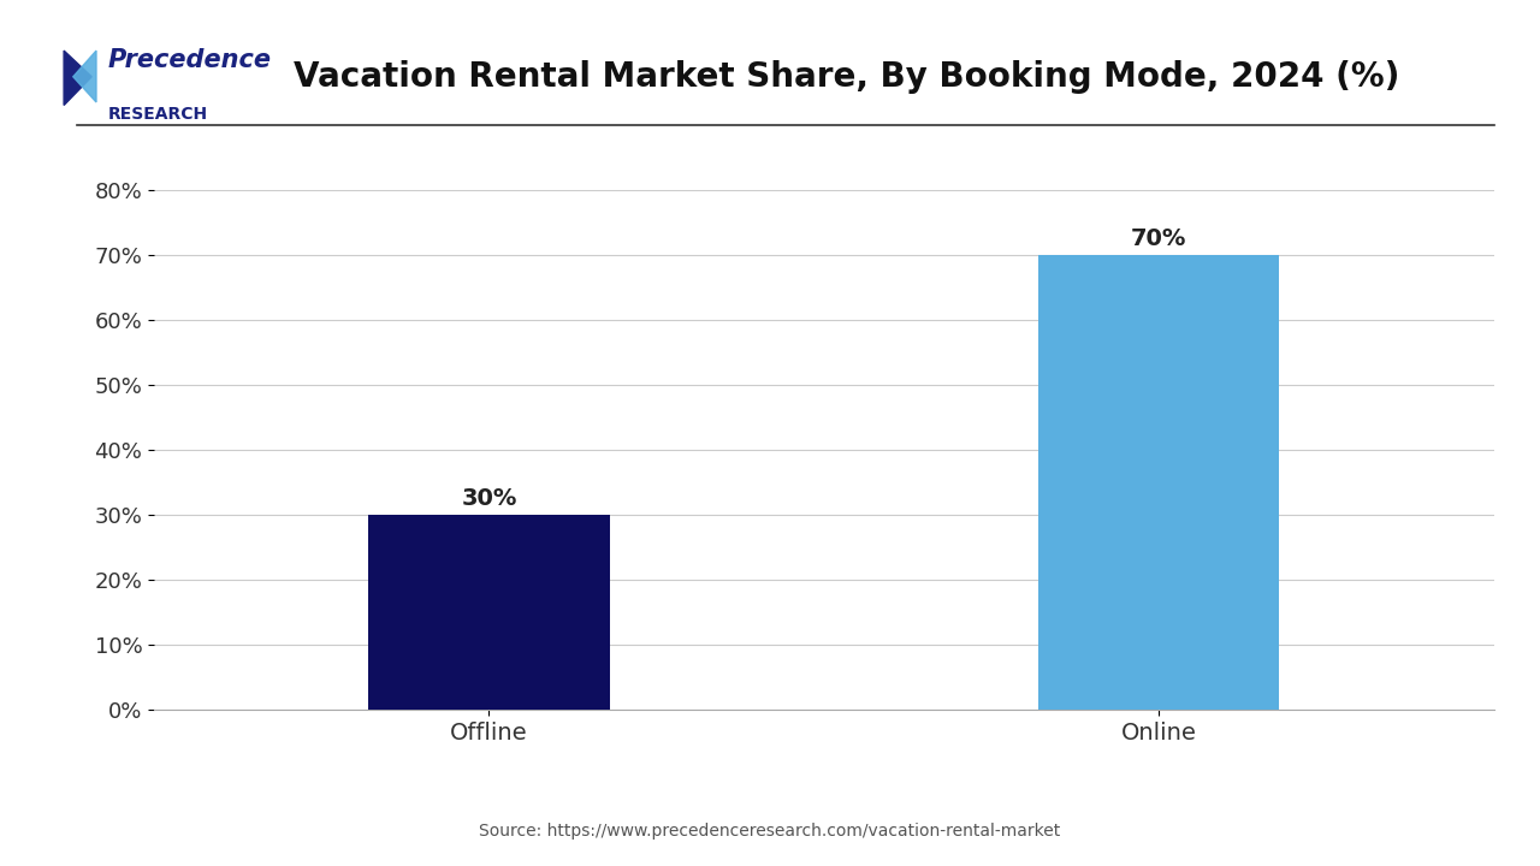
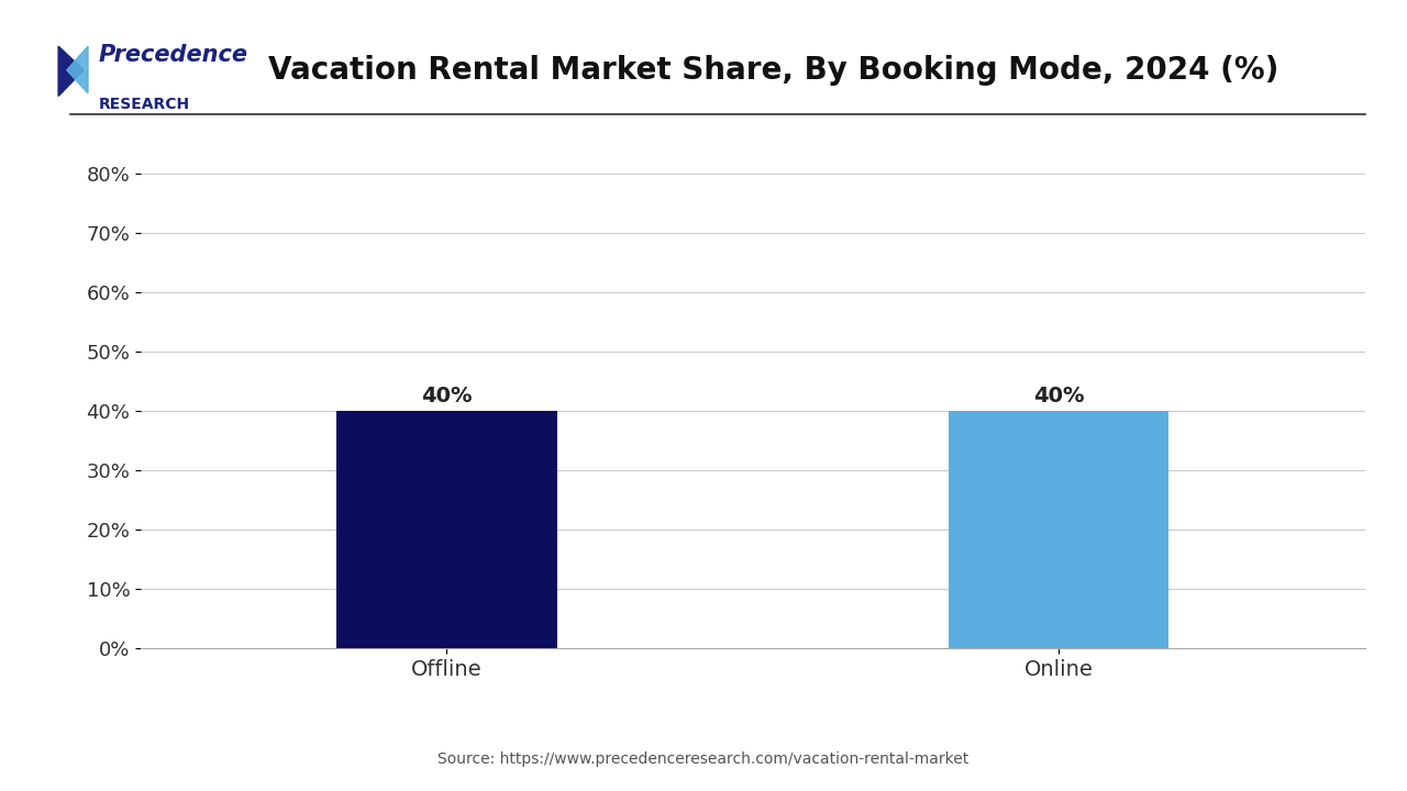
Offline: 30% -> 40%
Online: 70% -> 40%
